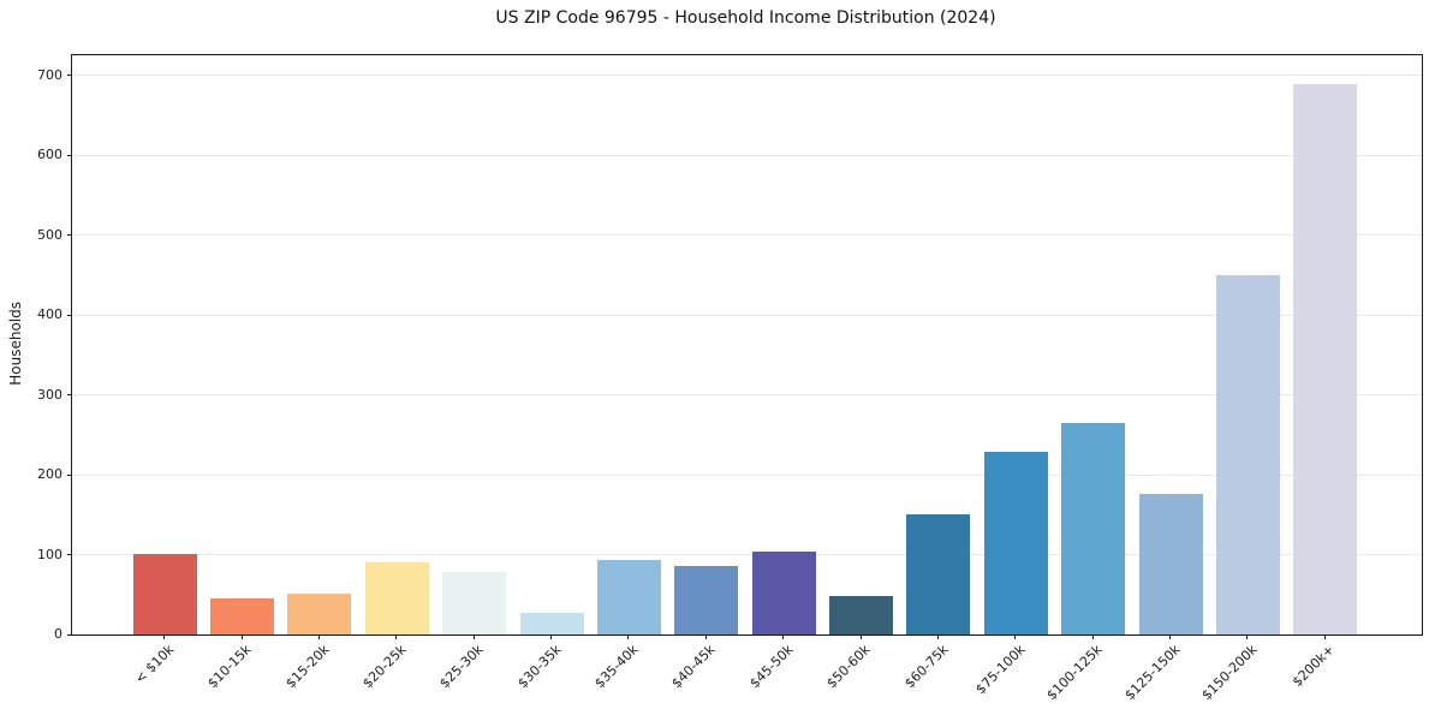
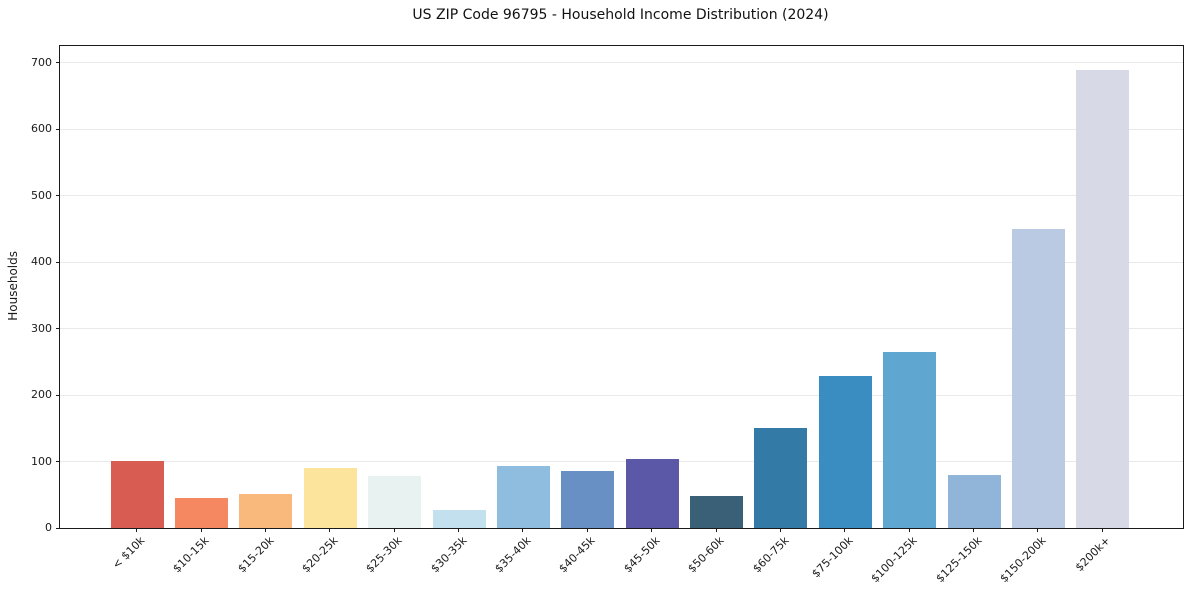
$125-150k: 180 -> 80
